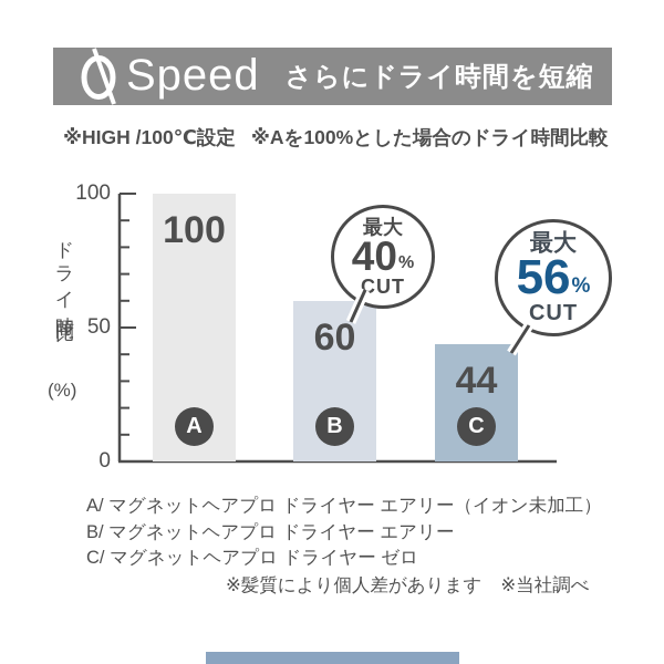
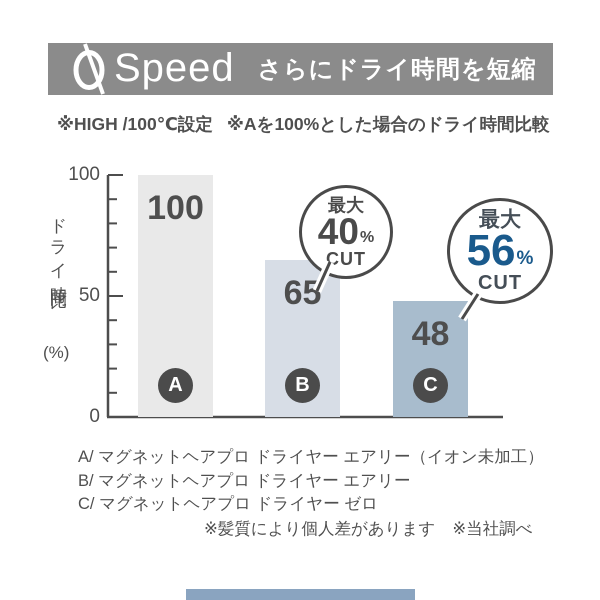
B: 60 -> 65
C: 44 -> 48
